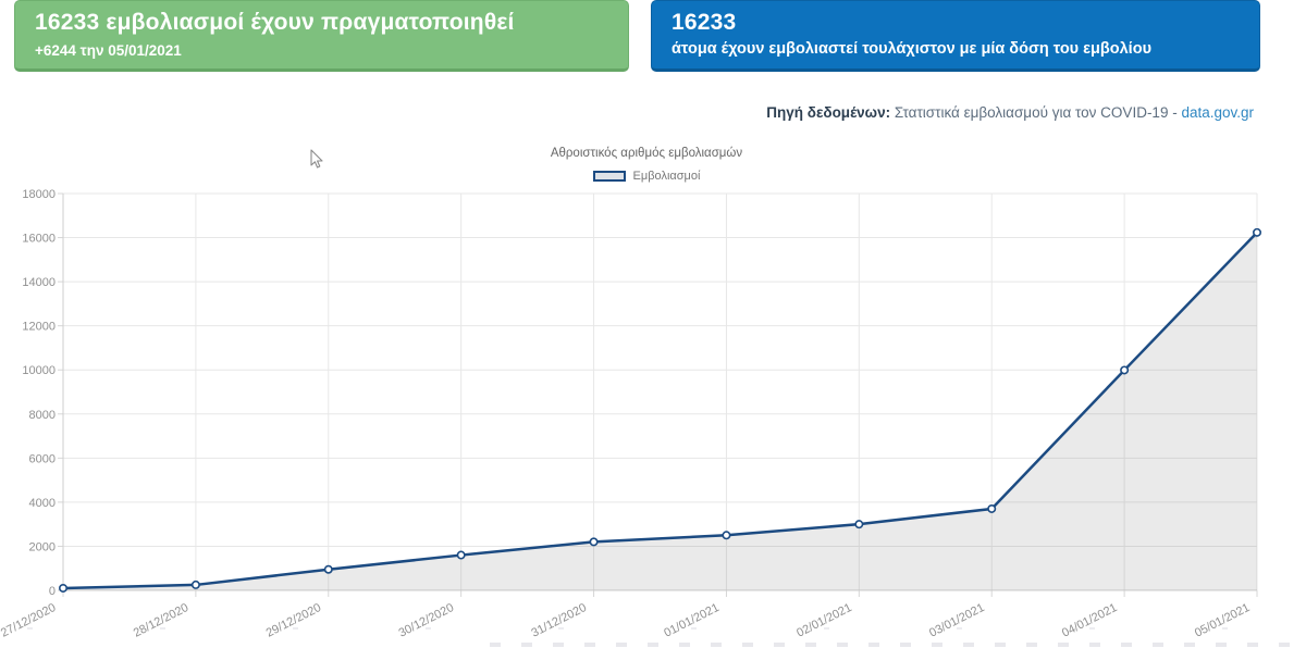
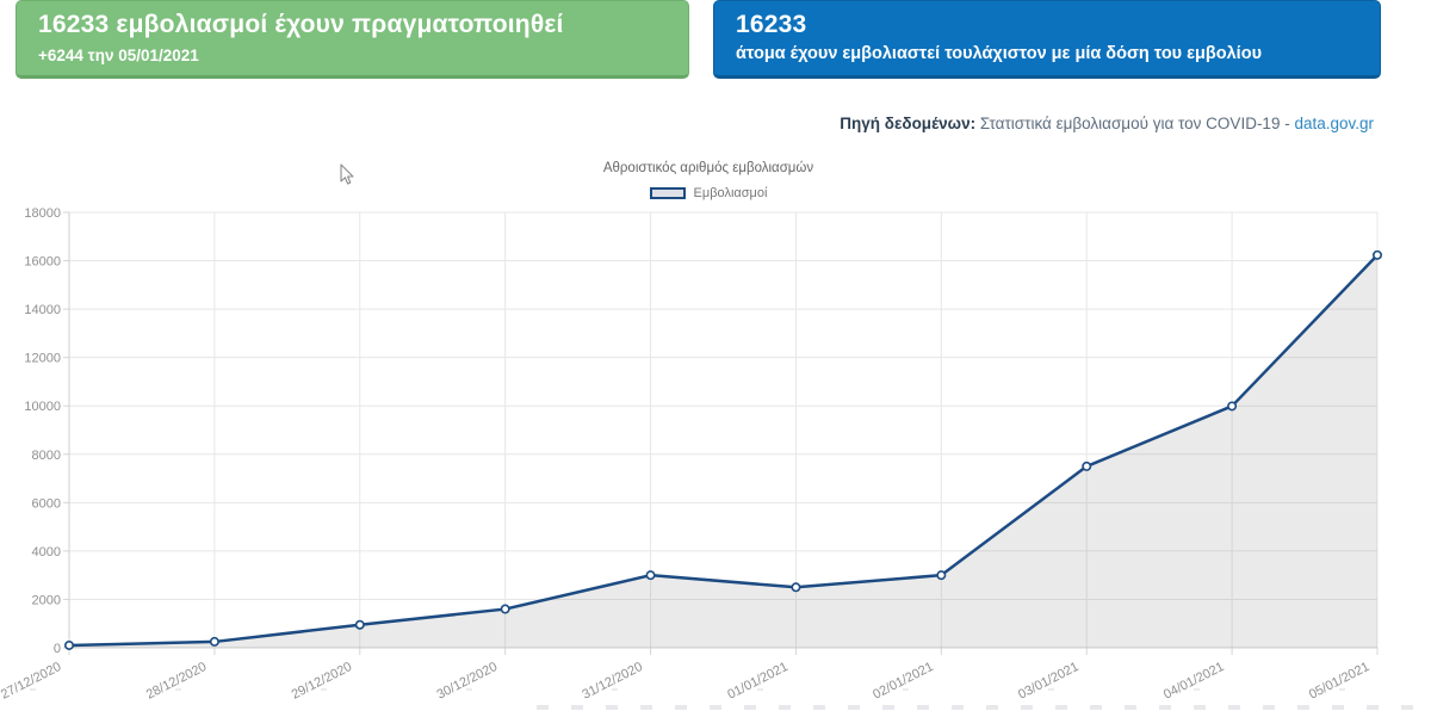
31/12/2020: 2200 -> 3000
03/01/2021: 3700 -> 7500
